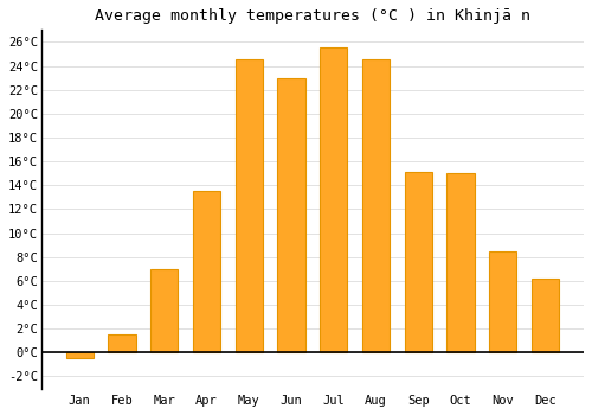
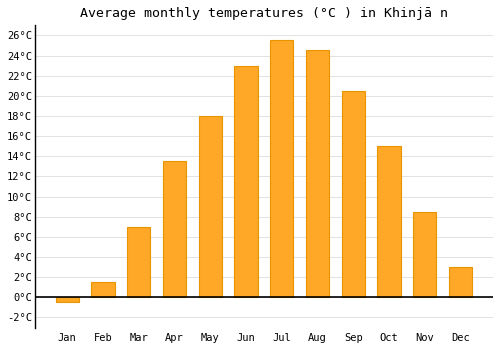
May: 24.5°C -> 18.0°C
Sep: 15.1°C -> 20.5°C
Dec: 6.2°C -> 3.0°C
